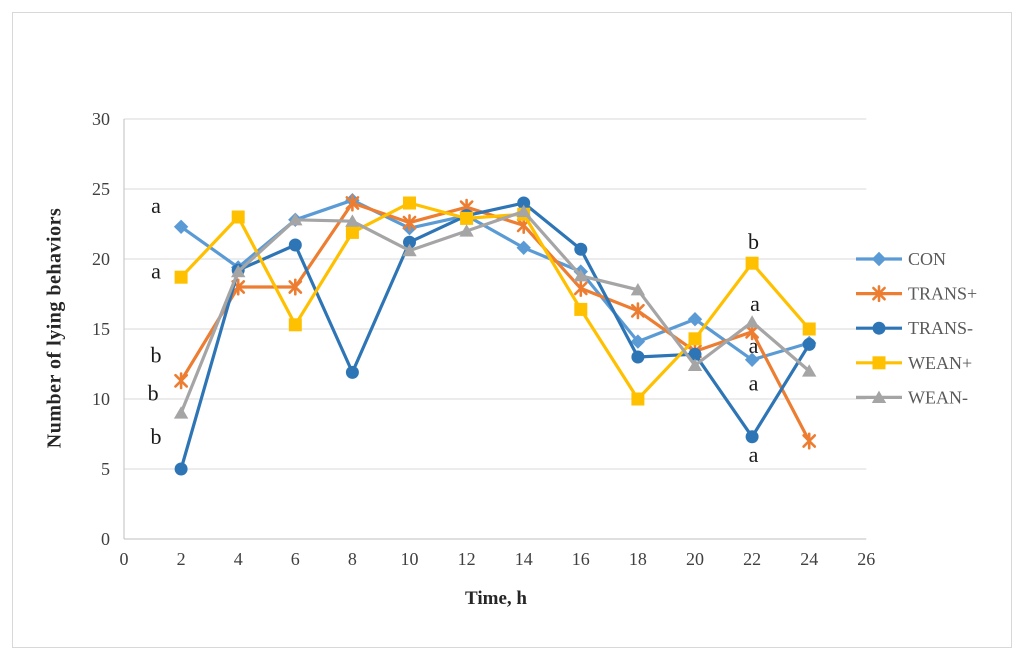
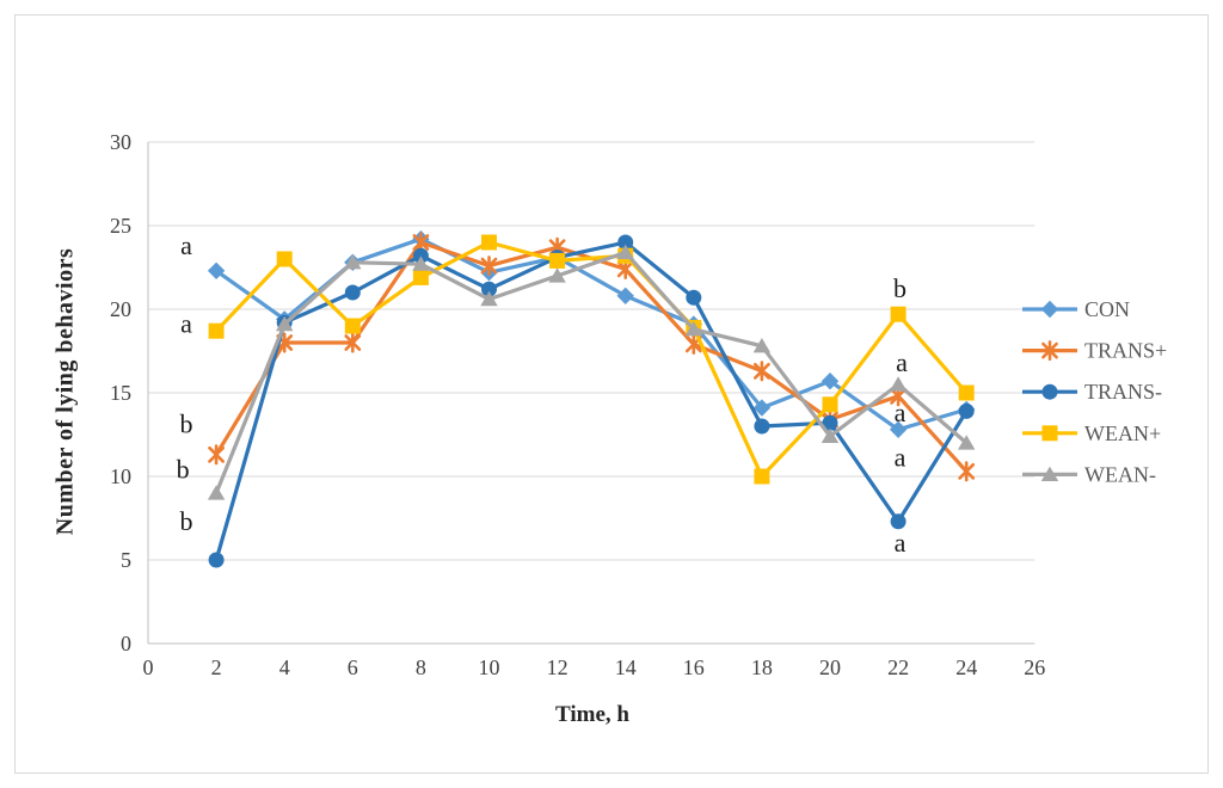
WEAN+/6: 15.3 -> 19.0
TRANS-/8: 11.9 -> 23.2
WEAN+/16: 16.4 -> 18.9
TRANS+/24: 7.0 -> 10.3
